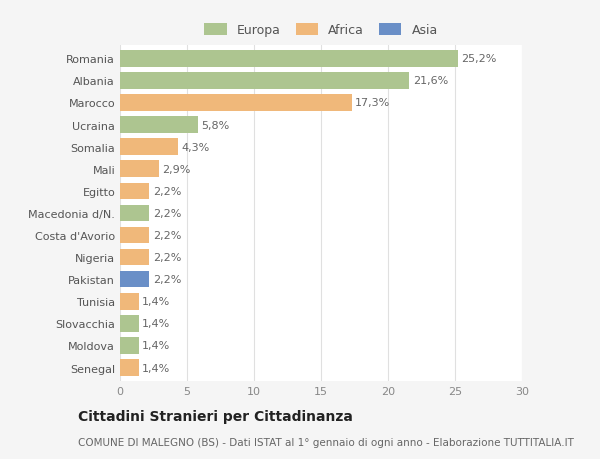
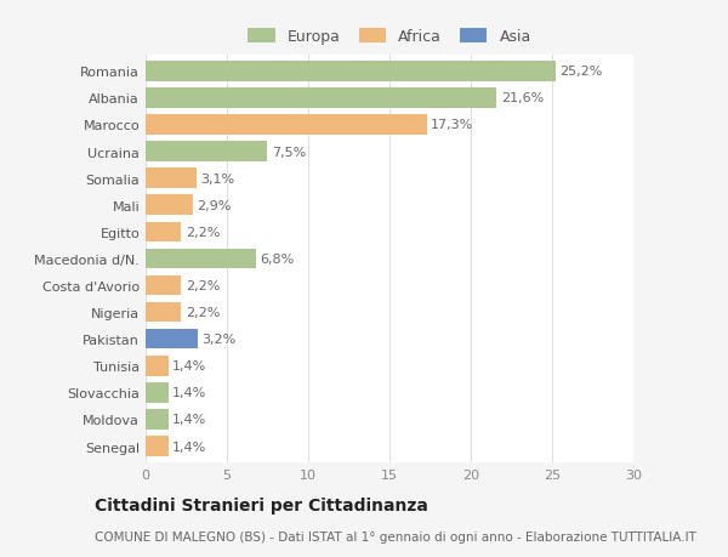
Ucraina: 5,8% -> 7,5%
Somalia: 4,3% -> 3,1%
Macedonia d/N.: 2,2% -> 6,8%
Pakistan: 2,2% -> 3,2%
